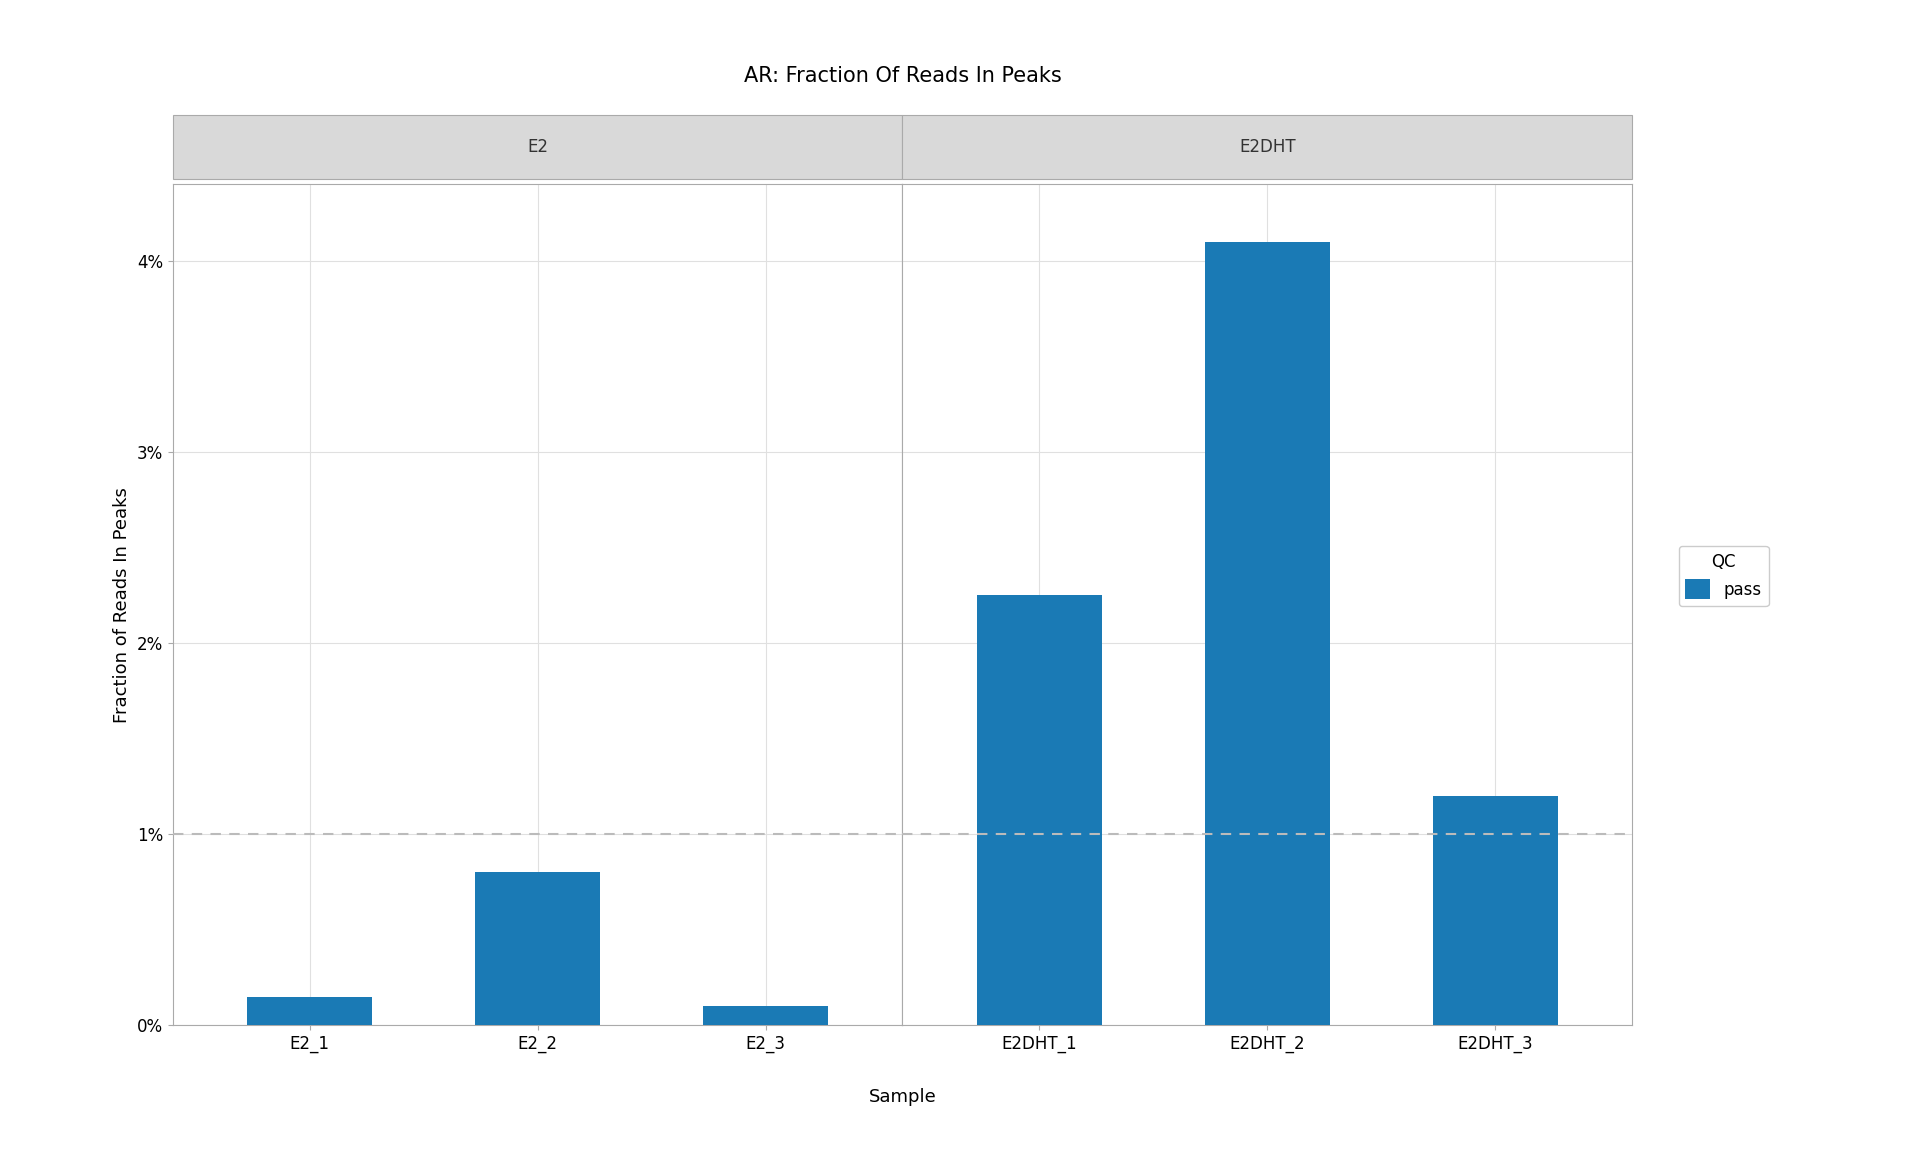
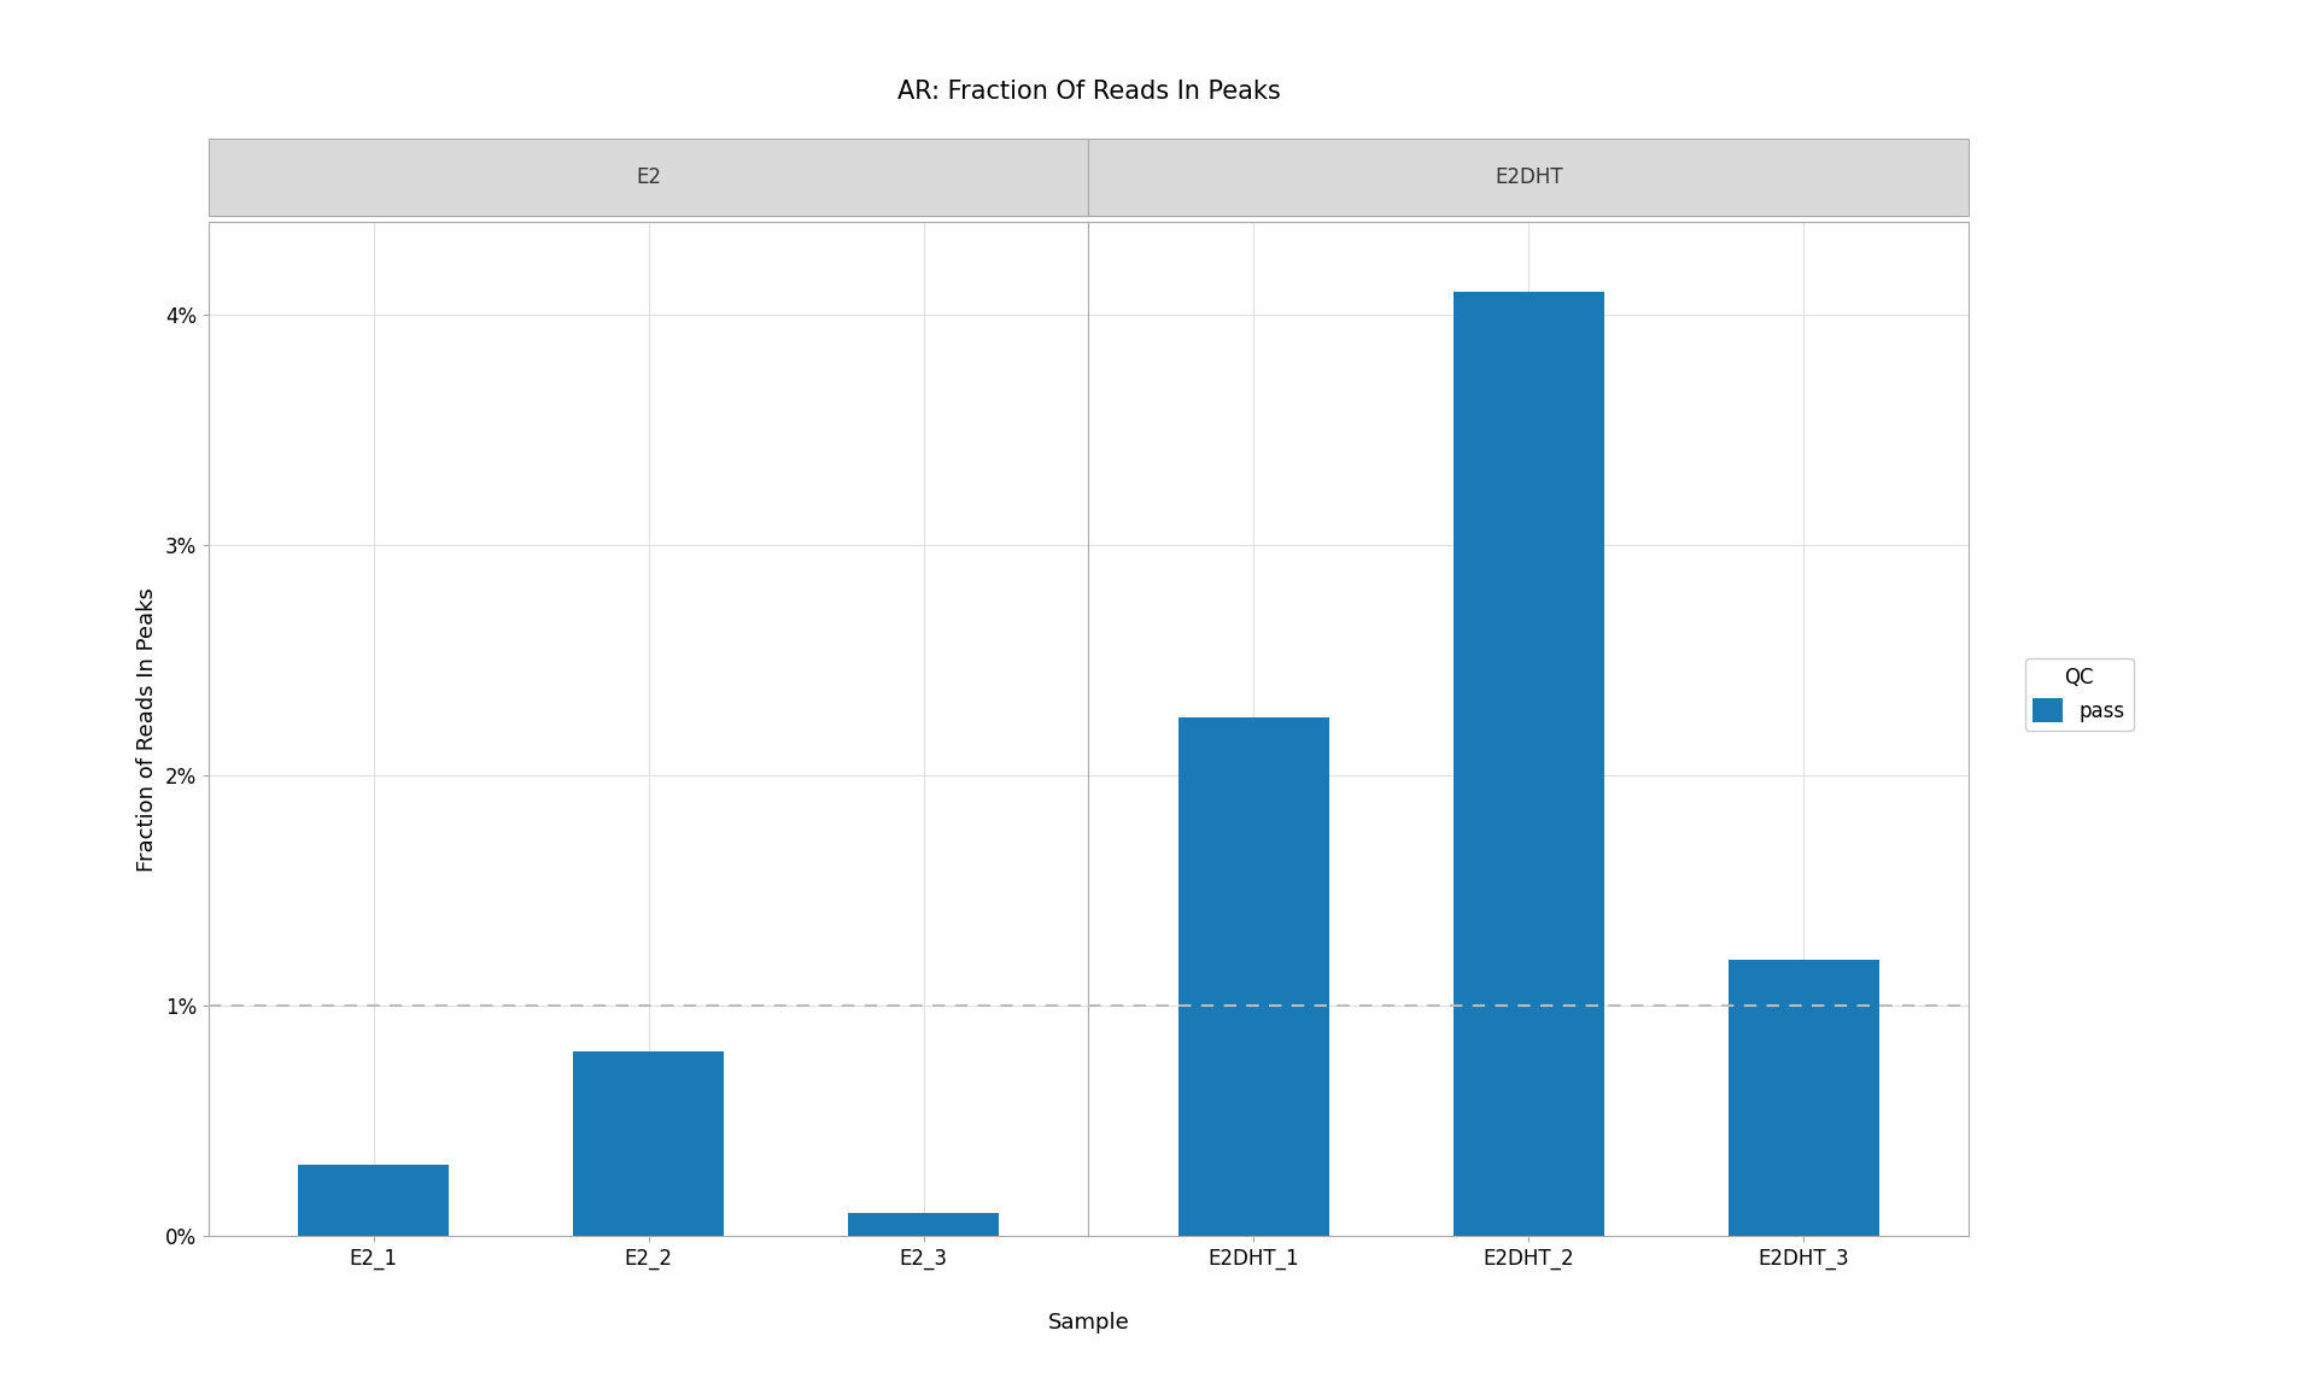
E2_1: 0.15% -> 0.31%
